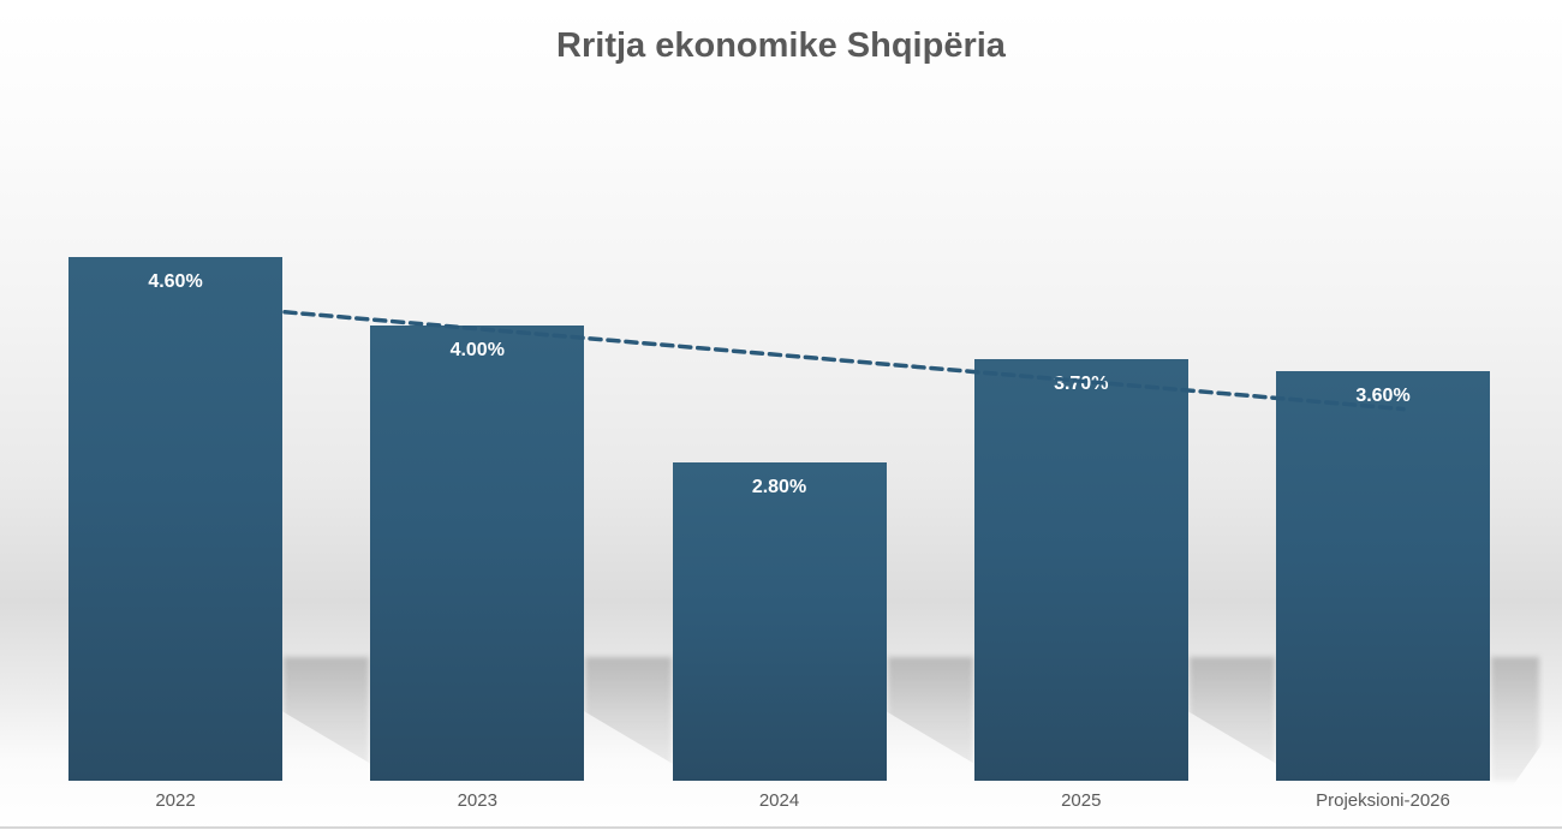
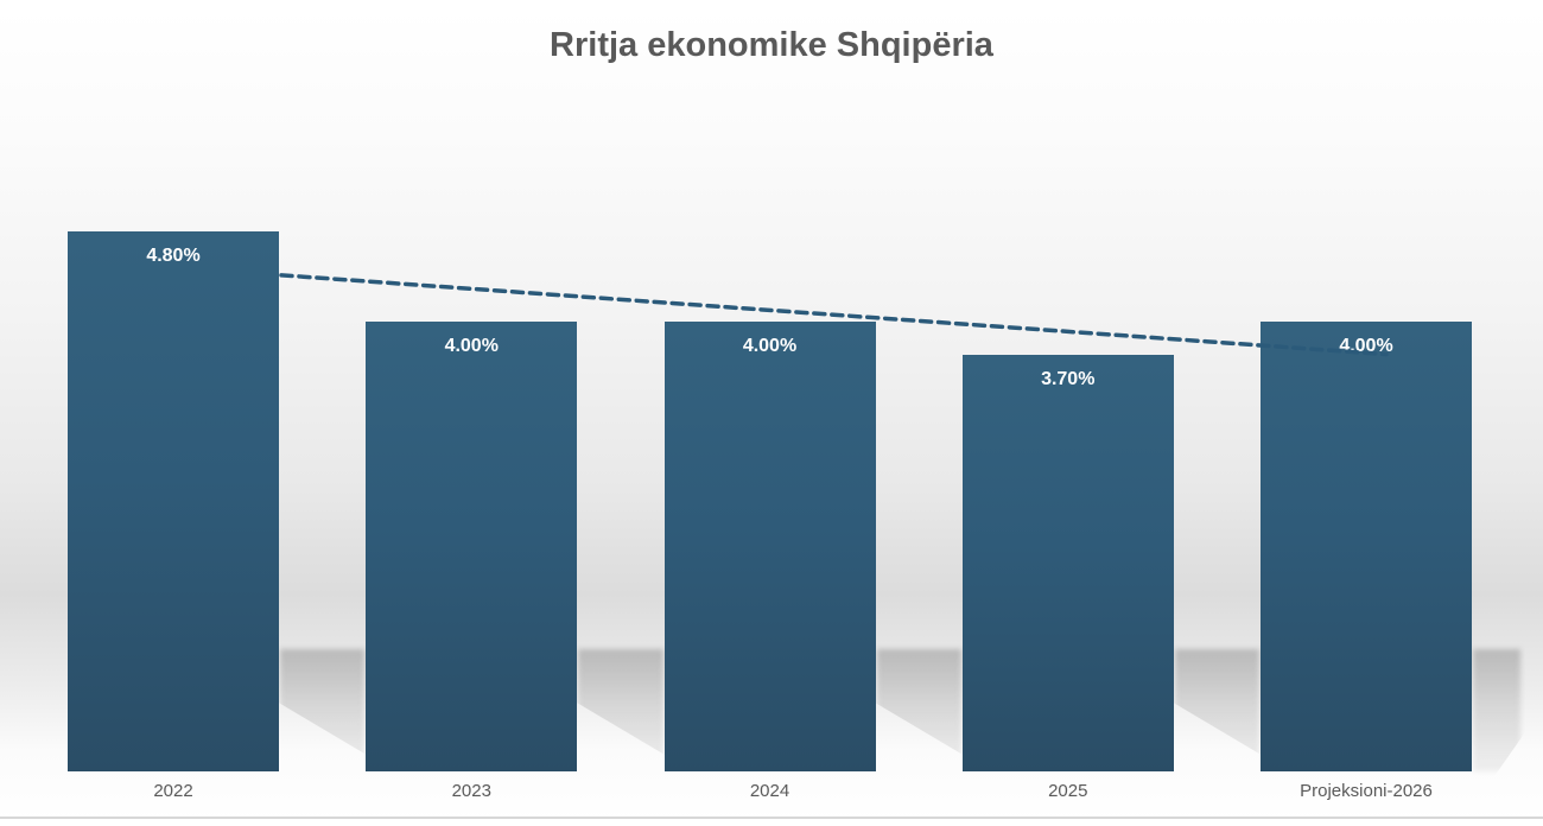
2022: 4.60% -> 4.80%
2024: 2.80% -> 4.00%
Projeksioni-2026: 3.60% -> 4.00%
